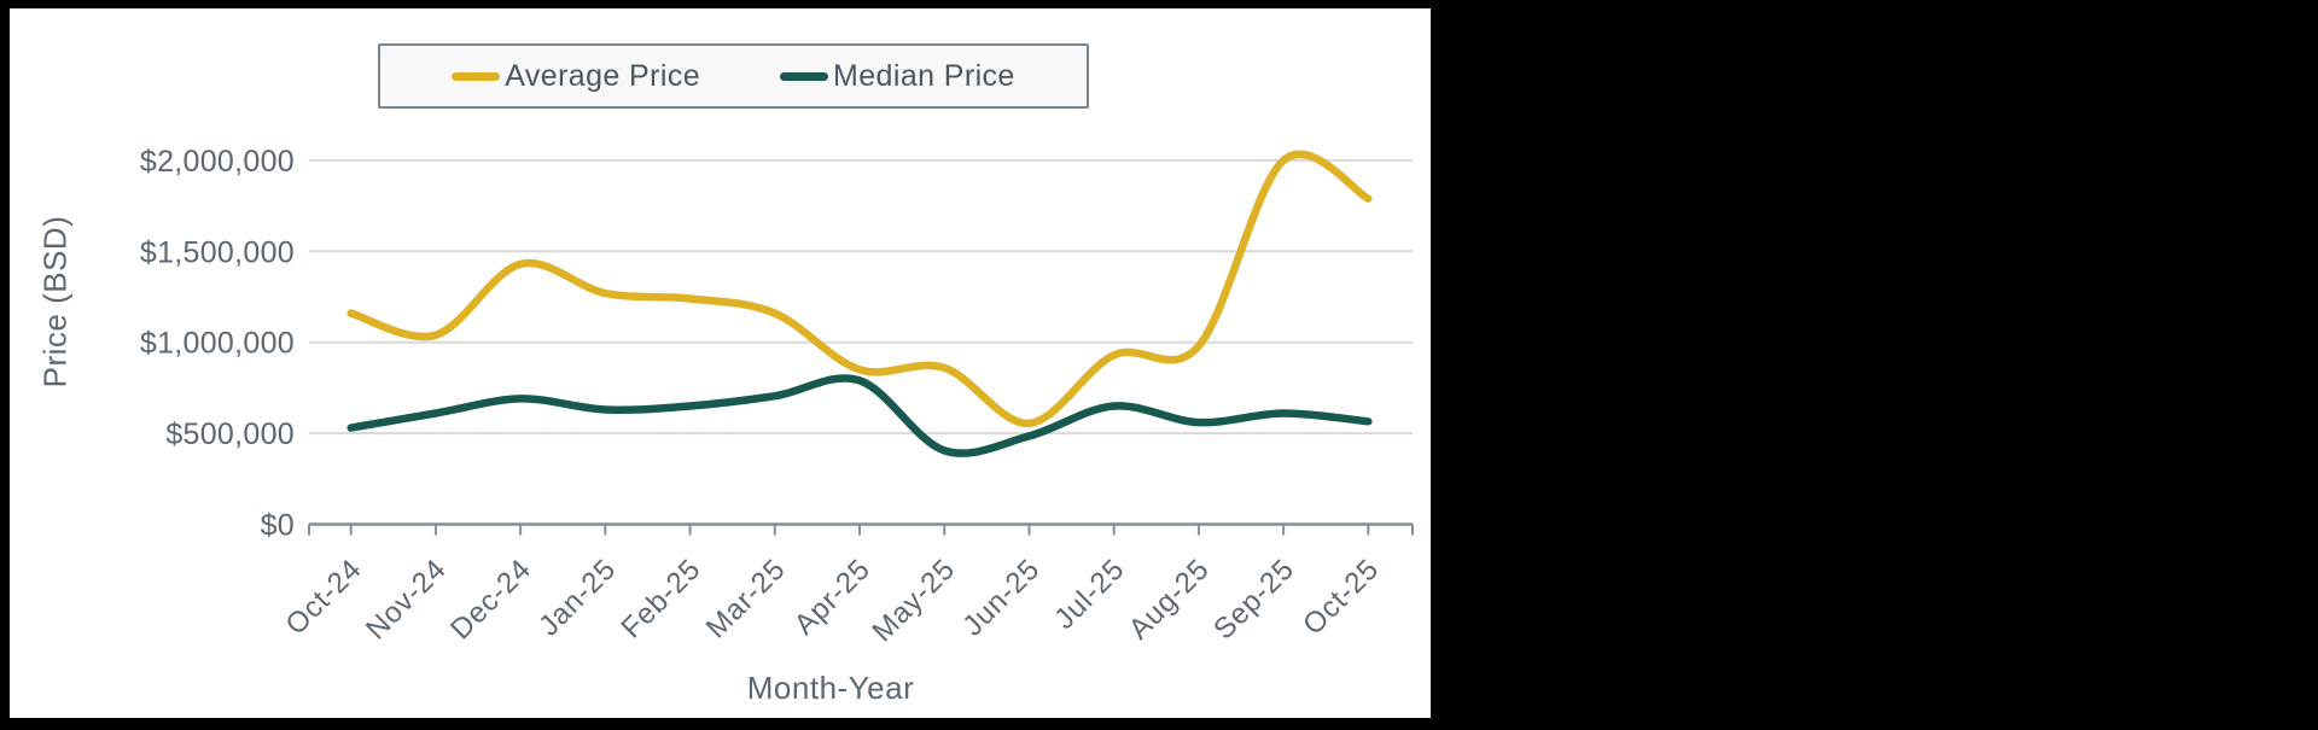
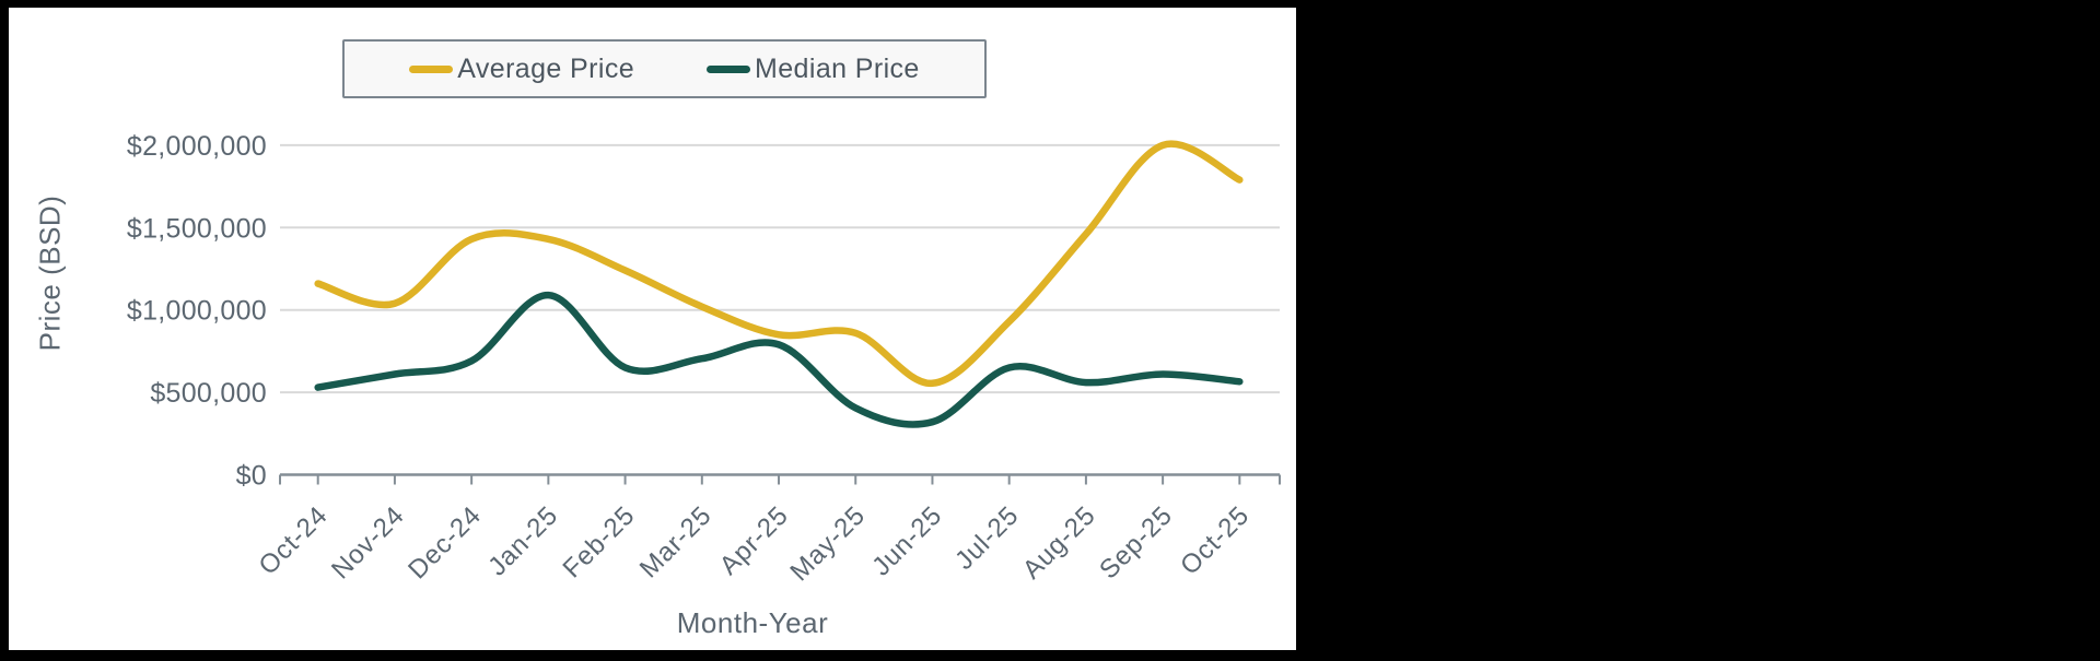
Average Price/Jan-25: $1270000 -> $1430000
Median Price/Jan-25: $630000 -> $1090000
Average Price/Mar-25: $1160000 -> $1020000
Median Price/Jun-25: $480000 -> $320000
Average Price/Aug-25: $980000 -> $1460000
